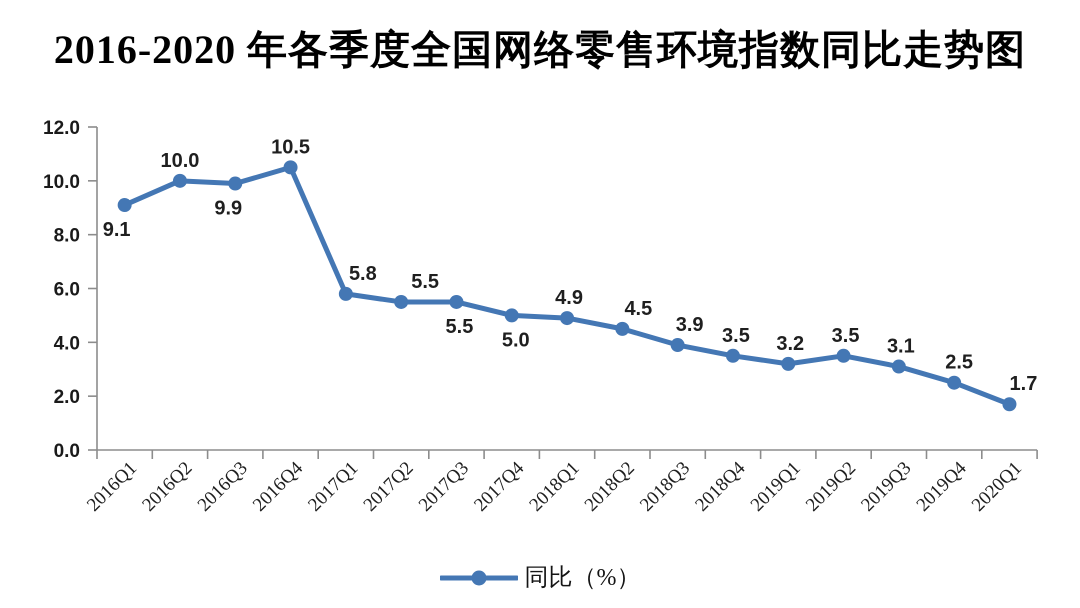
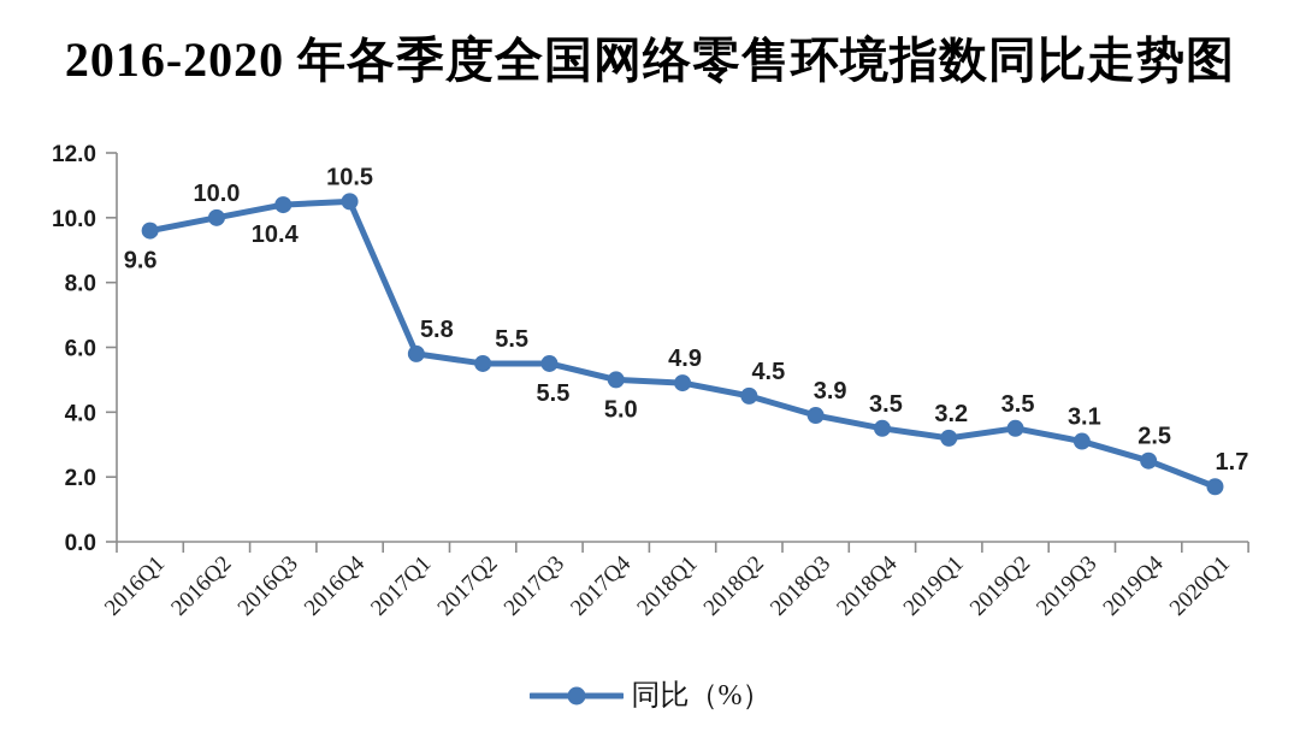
2016Q1: 9.1 -> 9.6
2016Q3: 9.9 -> 10.4
